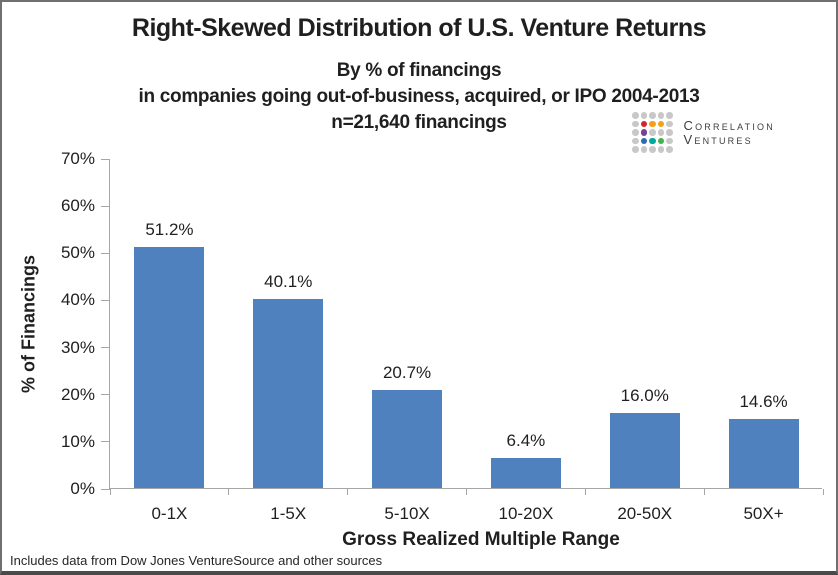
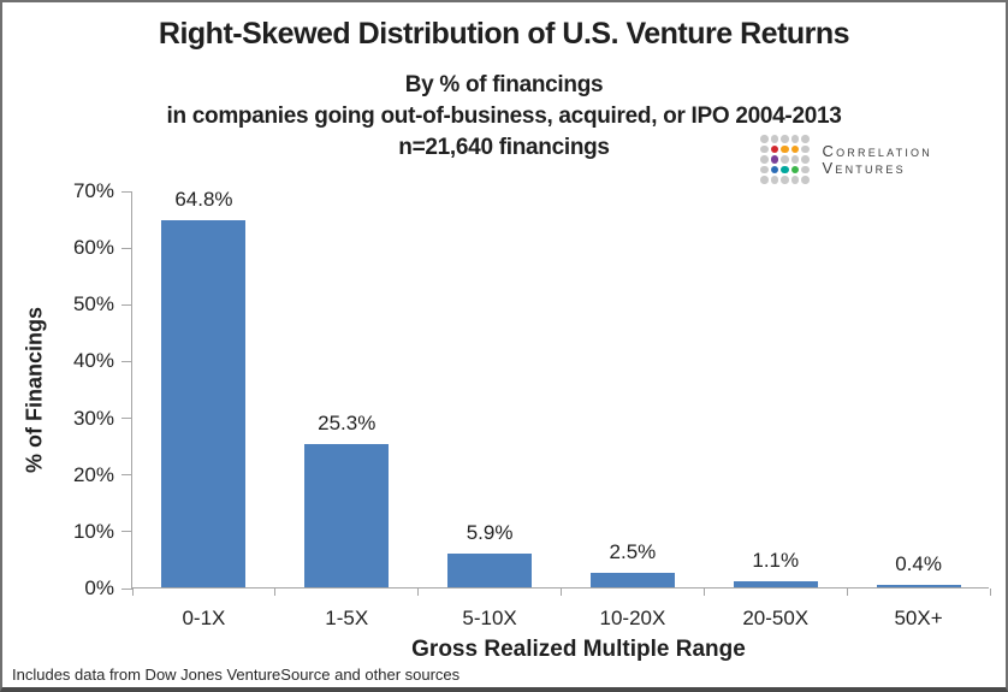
0-1X: 51.2% -> 64.8%
1-5X: 40.1% -> 25.3%
5-10X: 20.7% -> 5.9%
10-20X: 6.4% -> 2.5%
20-50X: 16.0% -> 1.1%
50X+: 14.6% -> 0.4%
